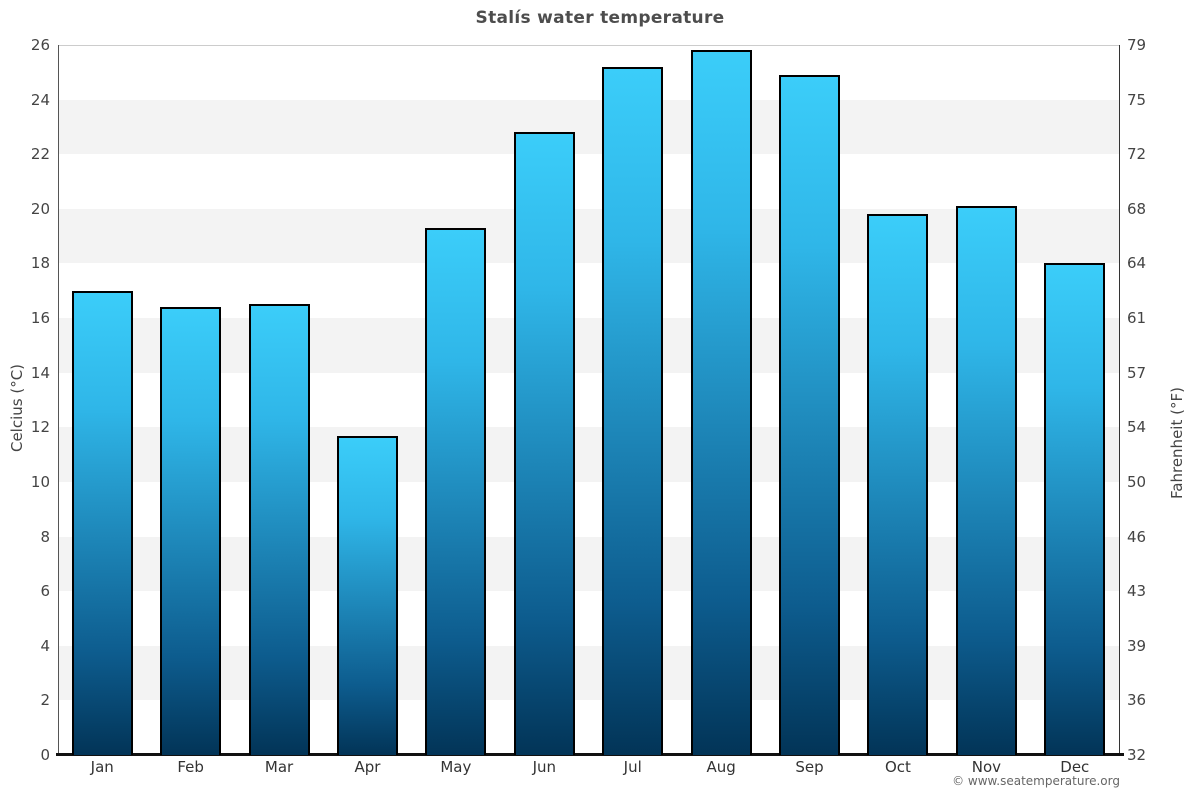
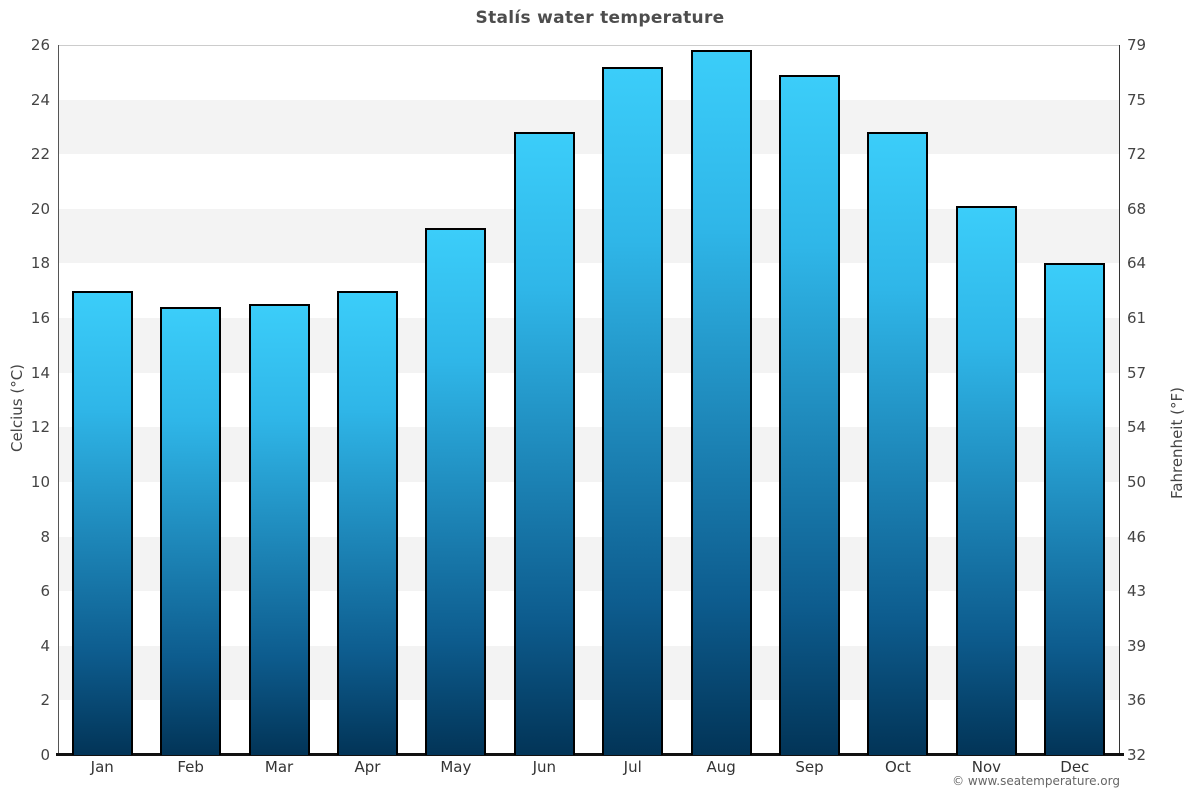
Apr: 11.7 -> 17.0
Oct: 19.8 -> 22.8
